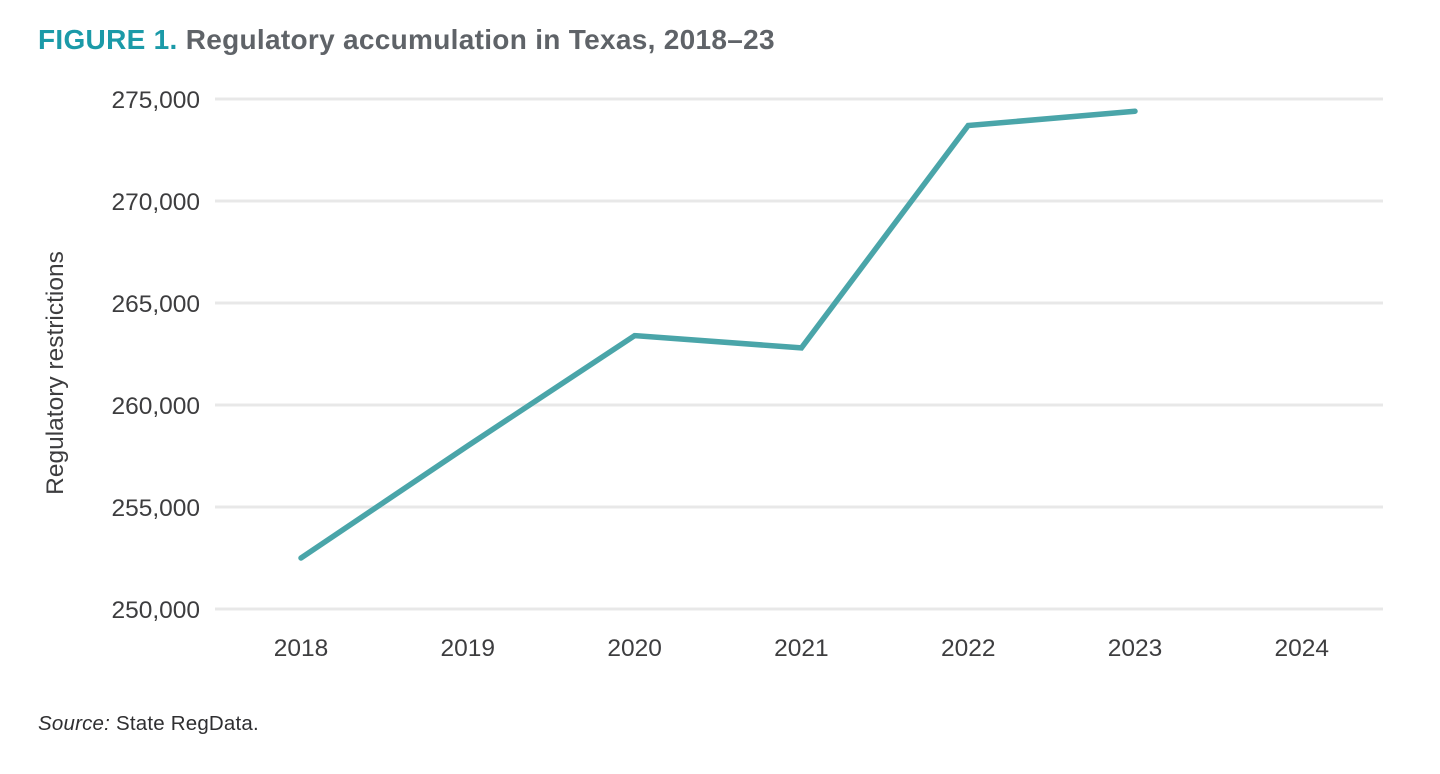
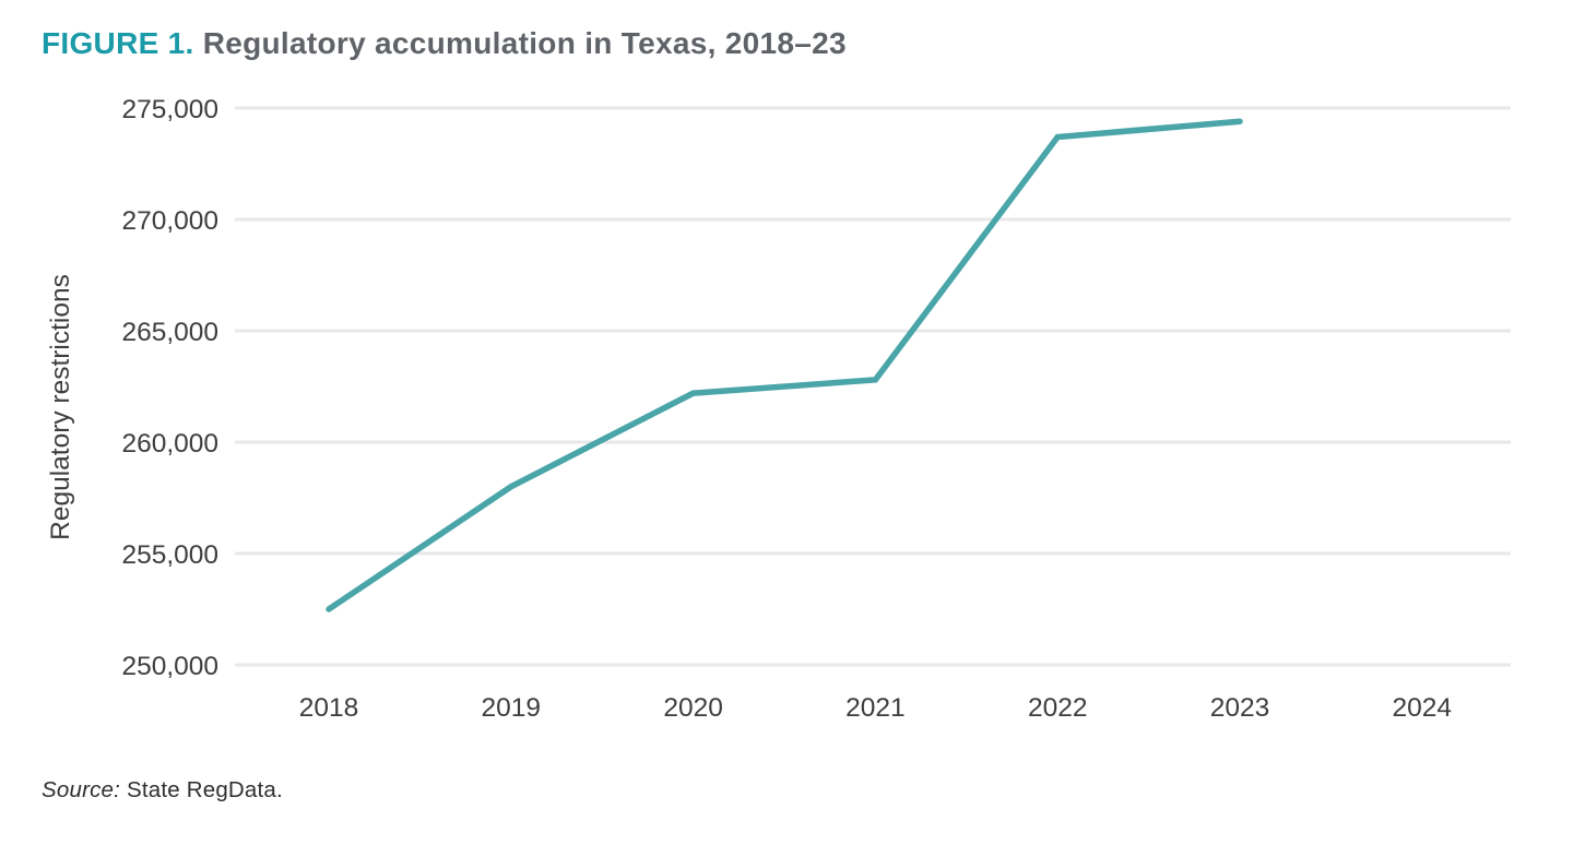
2020: 263400 -> 262200
